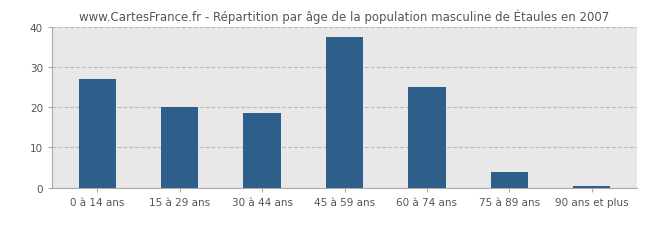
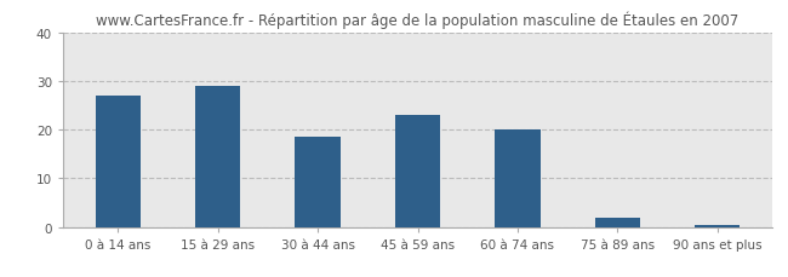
15 à 29 ans: 20.0 -> 29.0
45 à 59 ans: 37.5 -> 23.0
60 à 74 ans: 25.0 -> 20.0
75 à 89 ans: 4.0 -> 2.0
